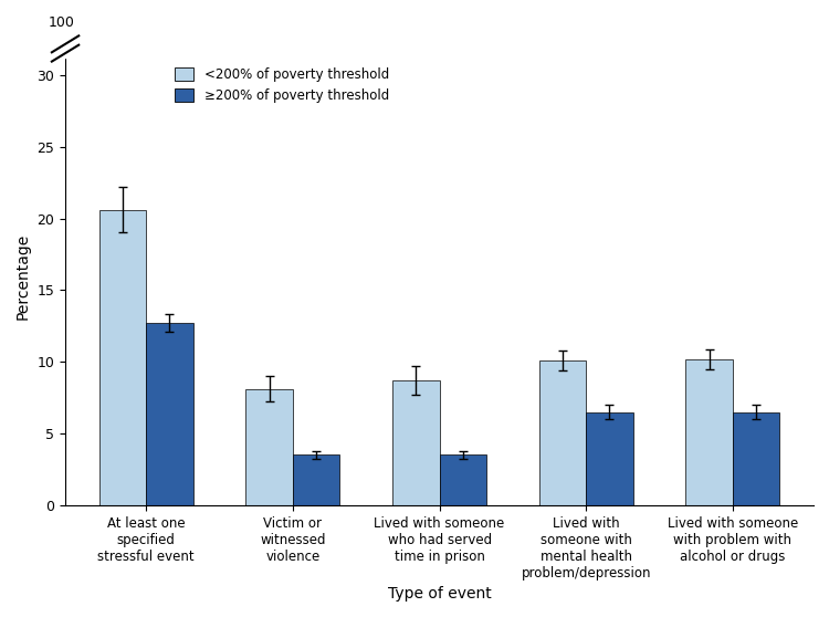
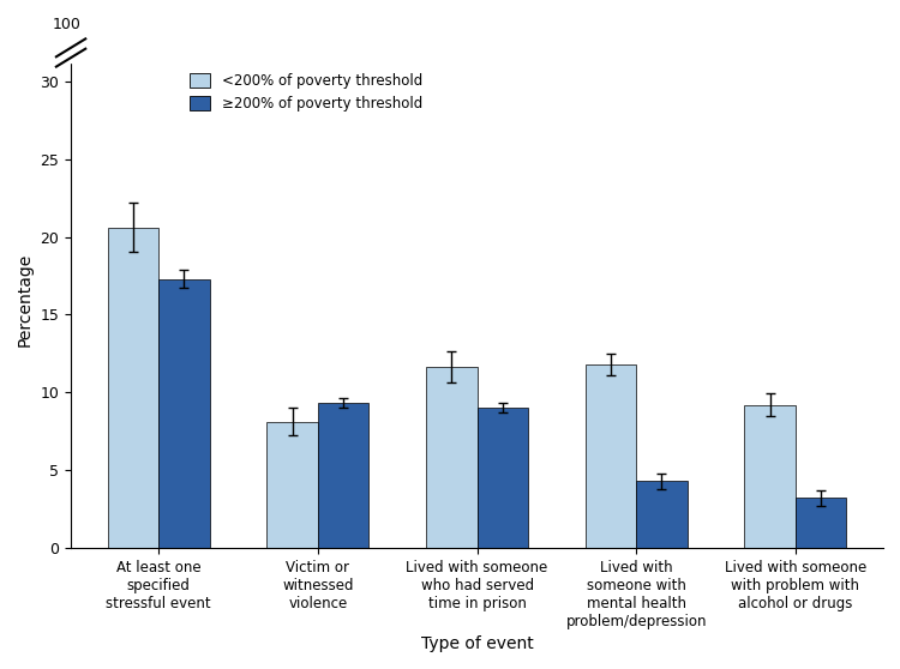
≥200% of poverty threshold/At least one specified stressful event: 12.7 -> 17.3
≥200% of poverty threshold/Victim or witnessed violence: 3.5 -> 9.3
<200% of poverty threshold/Lived with someone who had served time in prison: 8.7 -> 11.6
≥200% of poverty threshold/Lived with someone who had served time in prison: 3.5 -> 9.0
<200% of poverty threshold/Lived with someone with mental health problem/depression: 10.1 -> 11.8
≥200% of poverty threshold/Lived with someone with mental health problem/depression: 6.5 -> 4.3
<200% of poverty threshold/Lived with someone with problem with alcohol or drugs: 10.2 -> 9.2
≥200% of poverty threshold/Lived with someone with problem with alcohol or drugs: 6.5 -> 3.2
